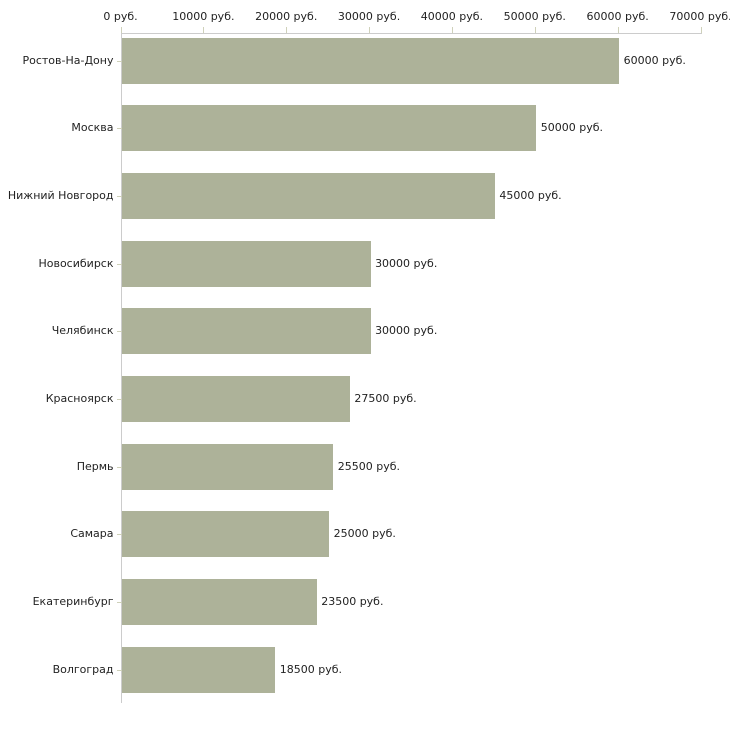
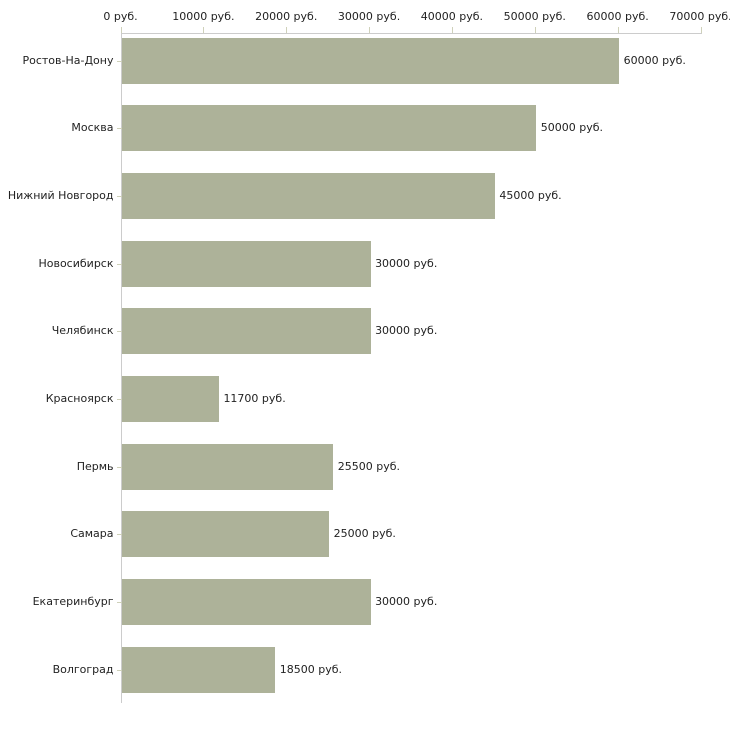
Красноярск: 27500 -> 11700
Екатеринбург: 23500 -> 30000
